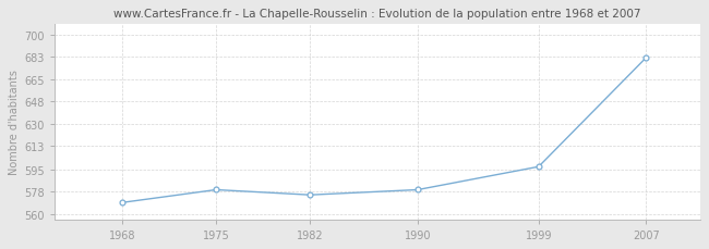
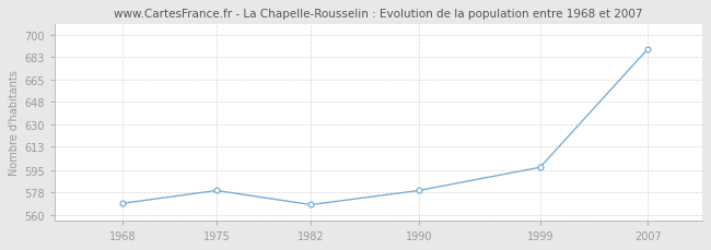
1982: 575 -> 568
2007: 682 -> 689
